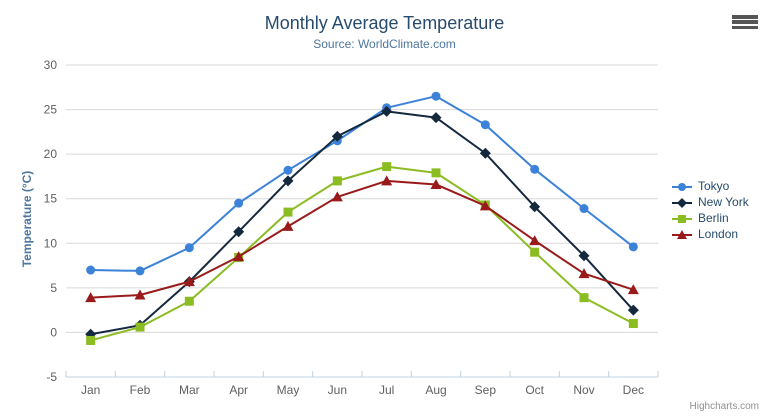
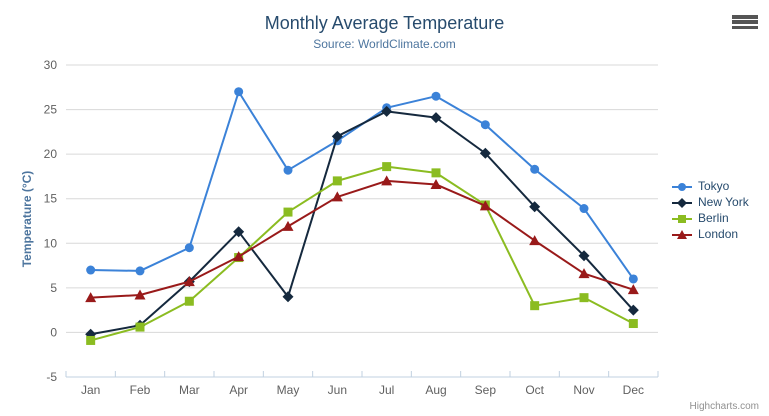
Tokyo/Apr: 14 -> 27
New York/May: 17 -> 4
Berlin/Oct: 9 -> 3
Tokyo/Dec: 10 -> 6
